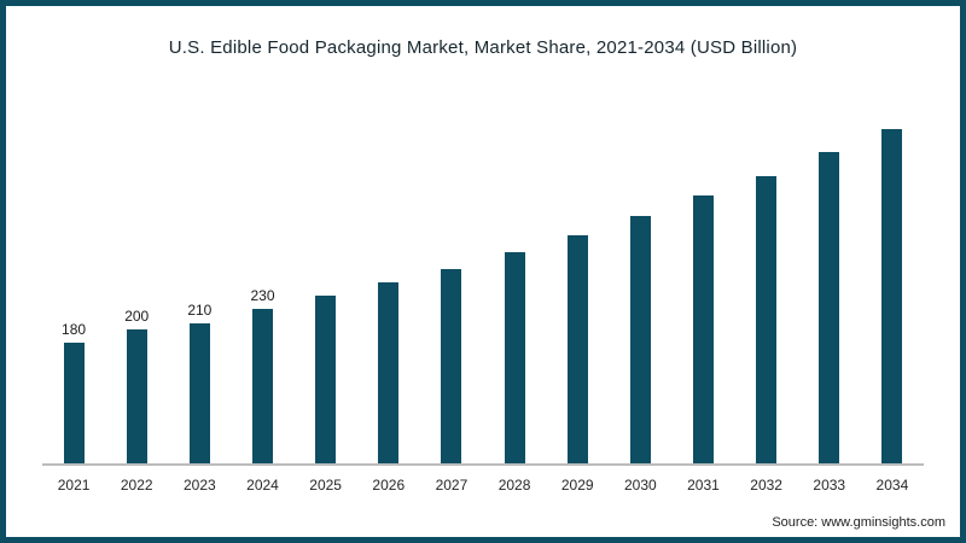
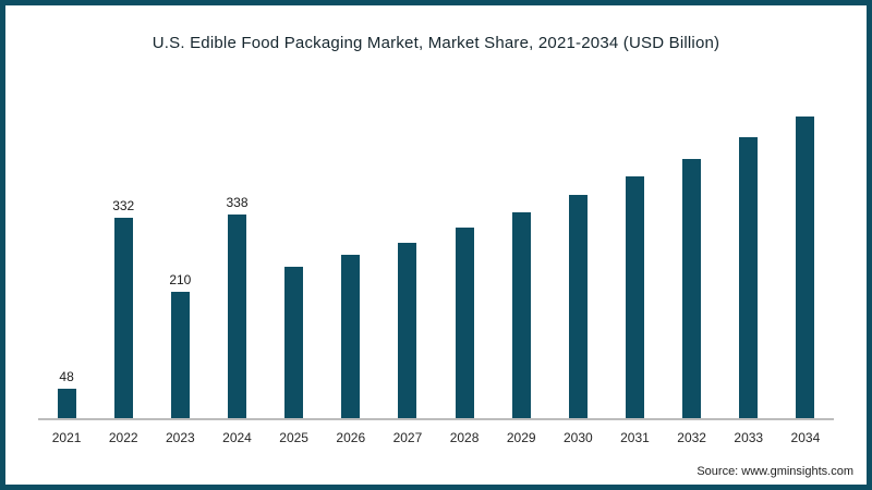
2021: 180 -> 48
2022: 200 -> 332
2024: 230 -> 338
